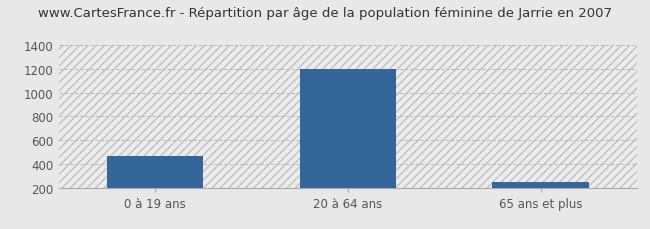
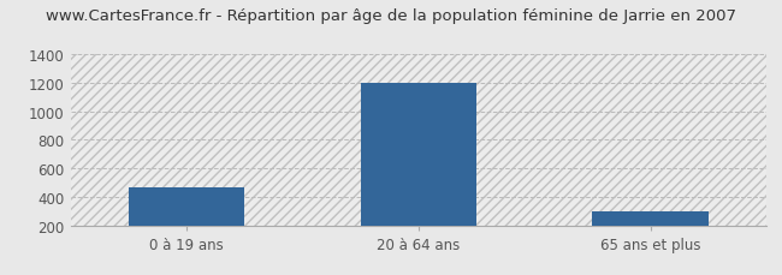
65 ans et plus: 250 -> 300
